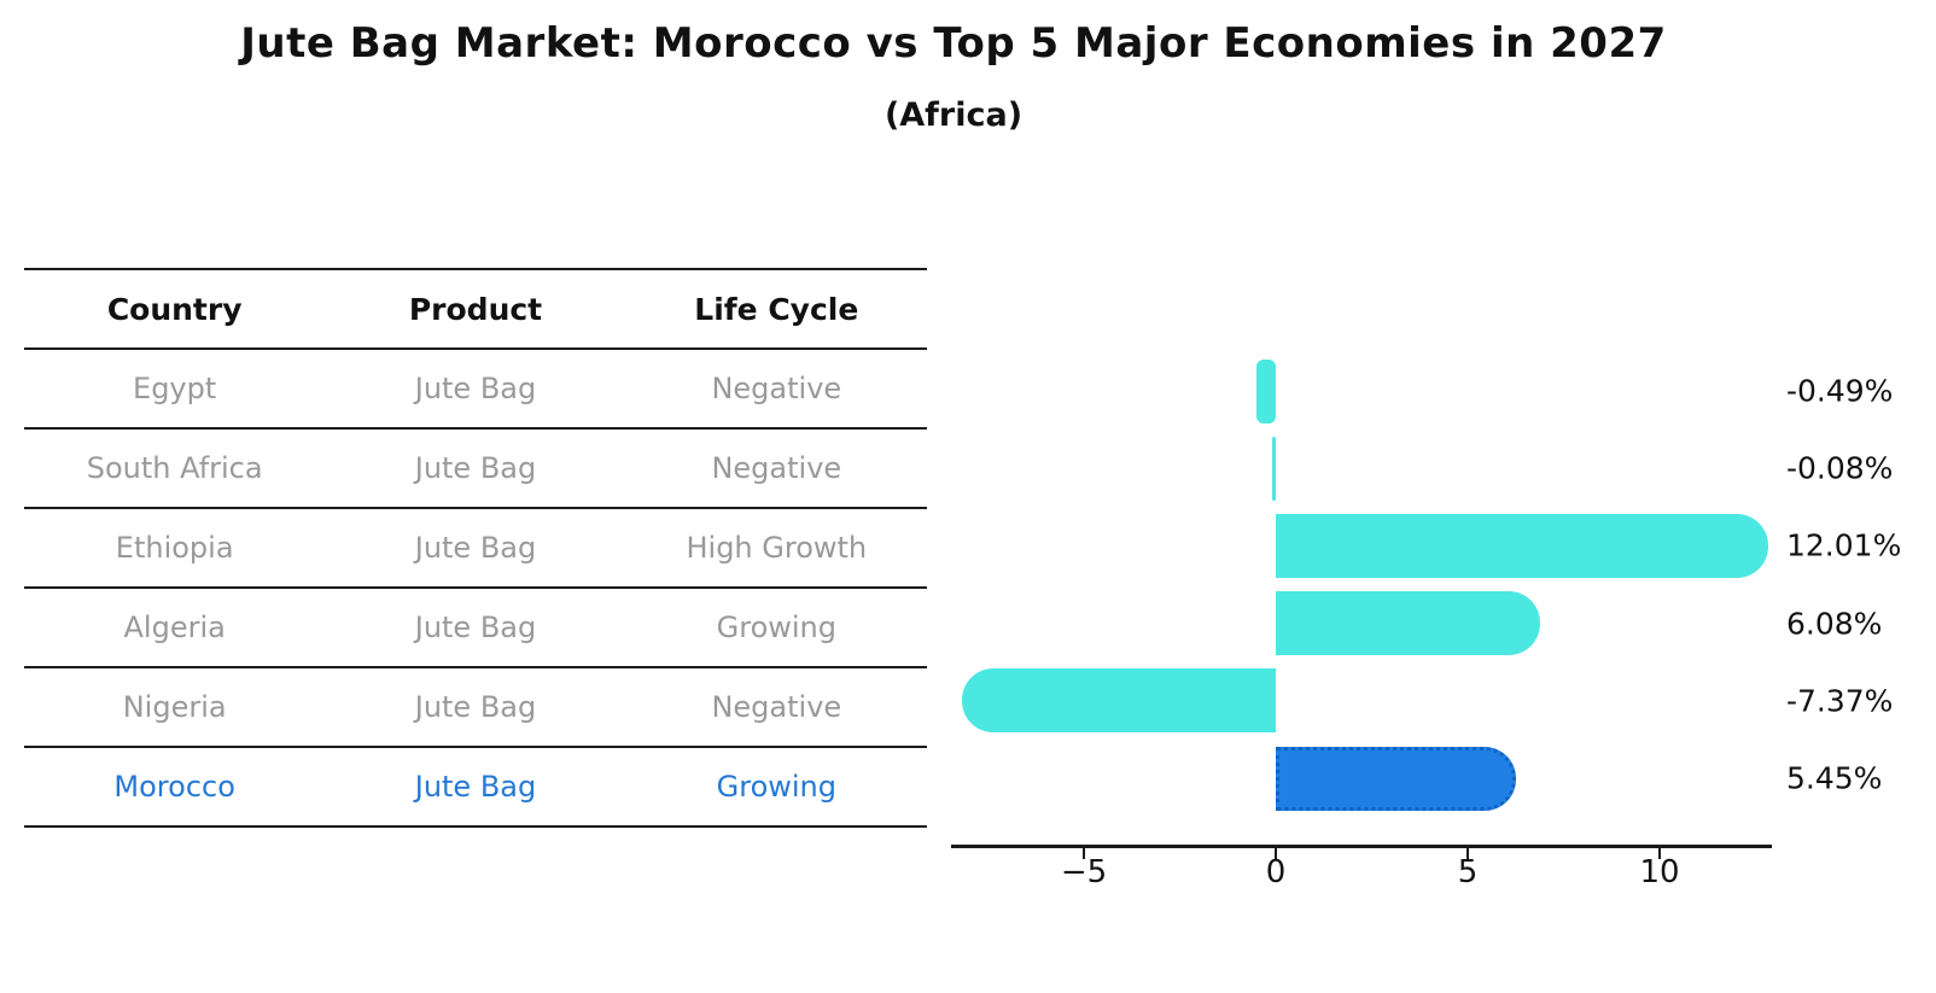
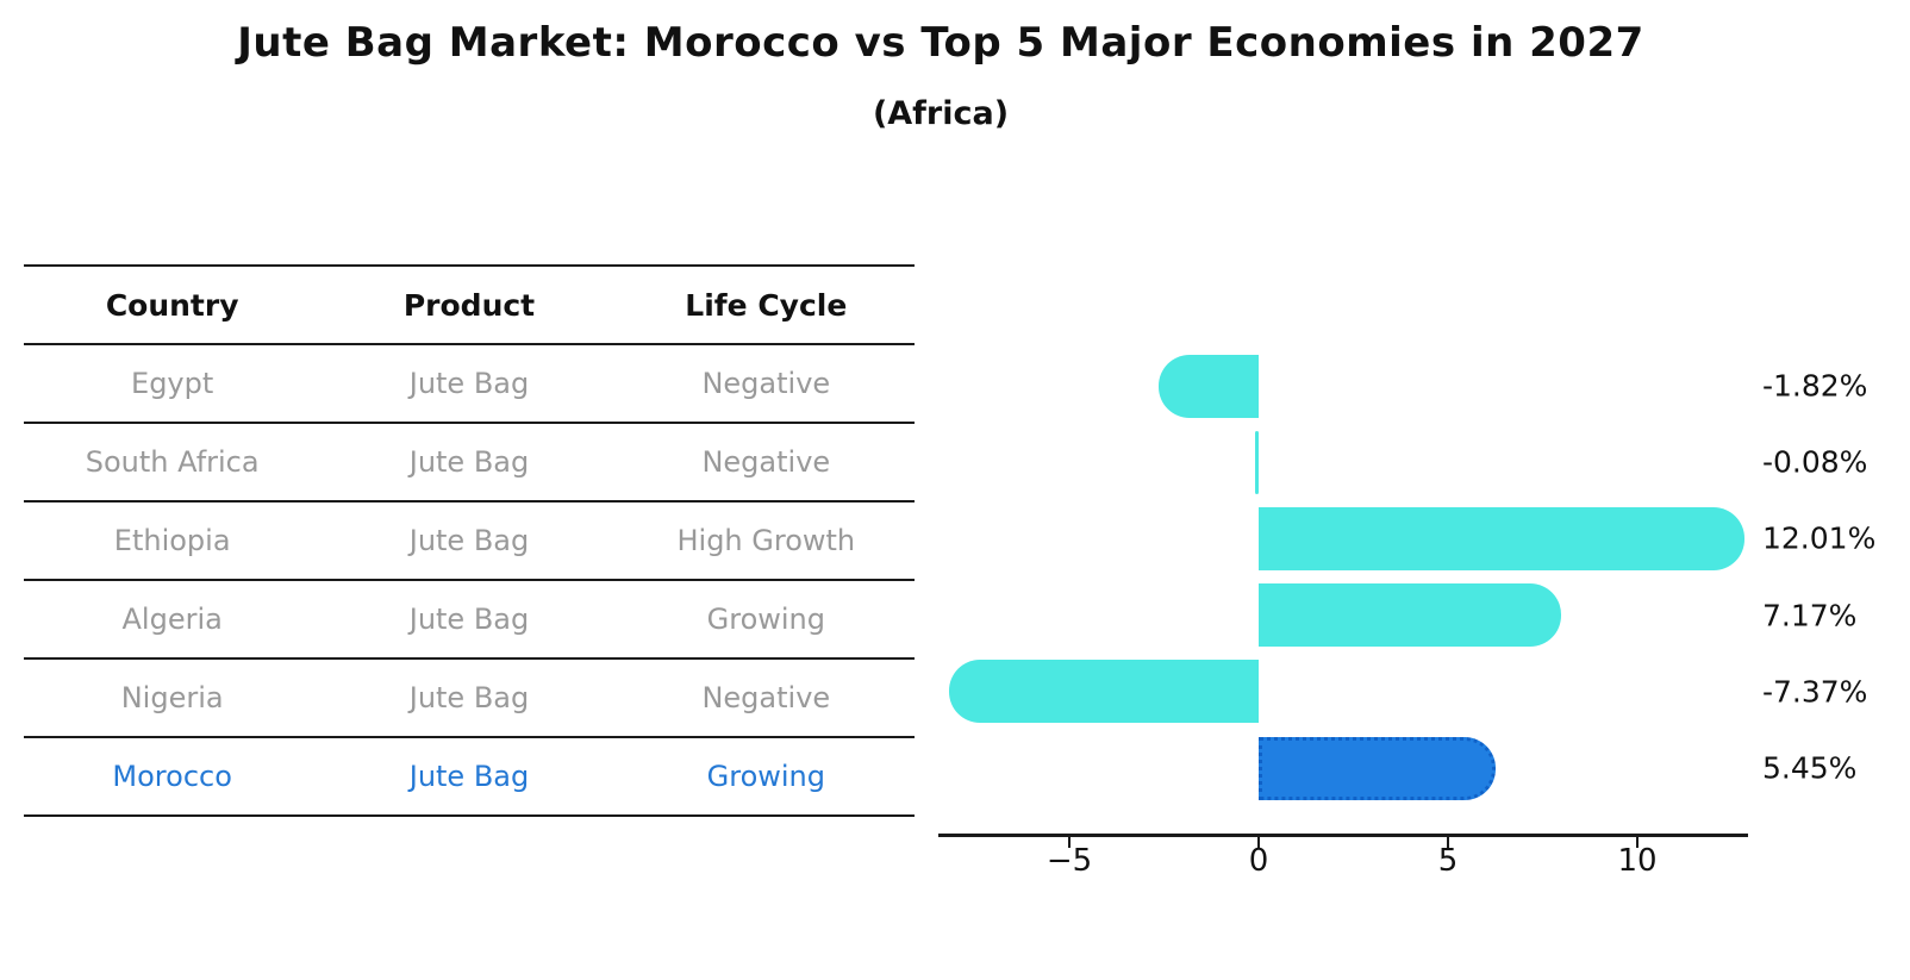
Egypt: -0.49% -> -1.82%
Algeria: 6.08% -> 7.17%
